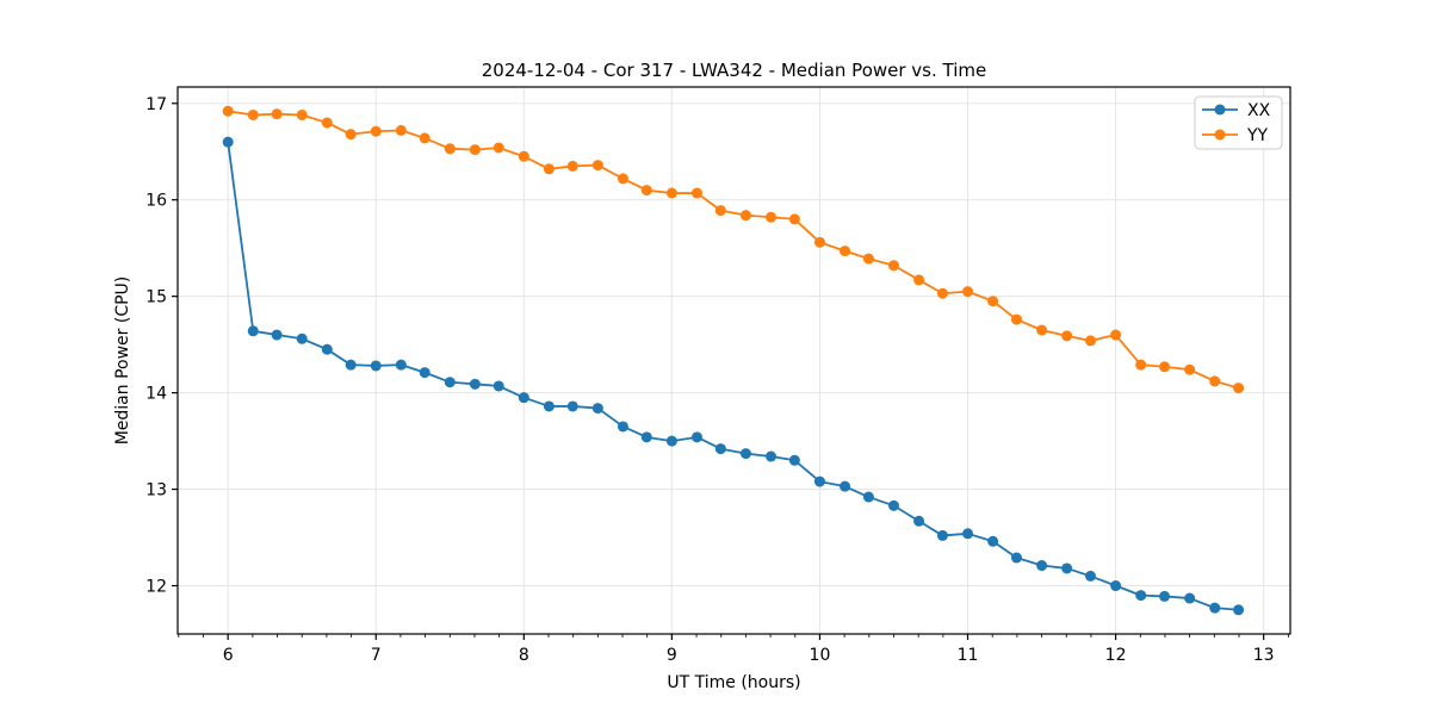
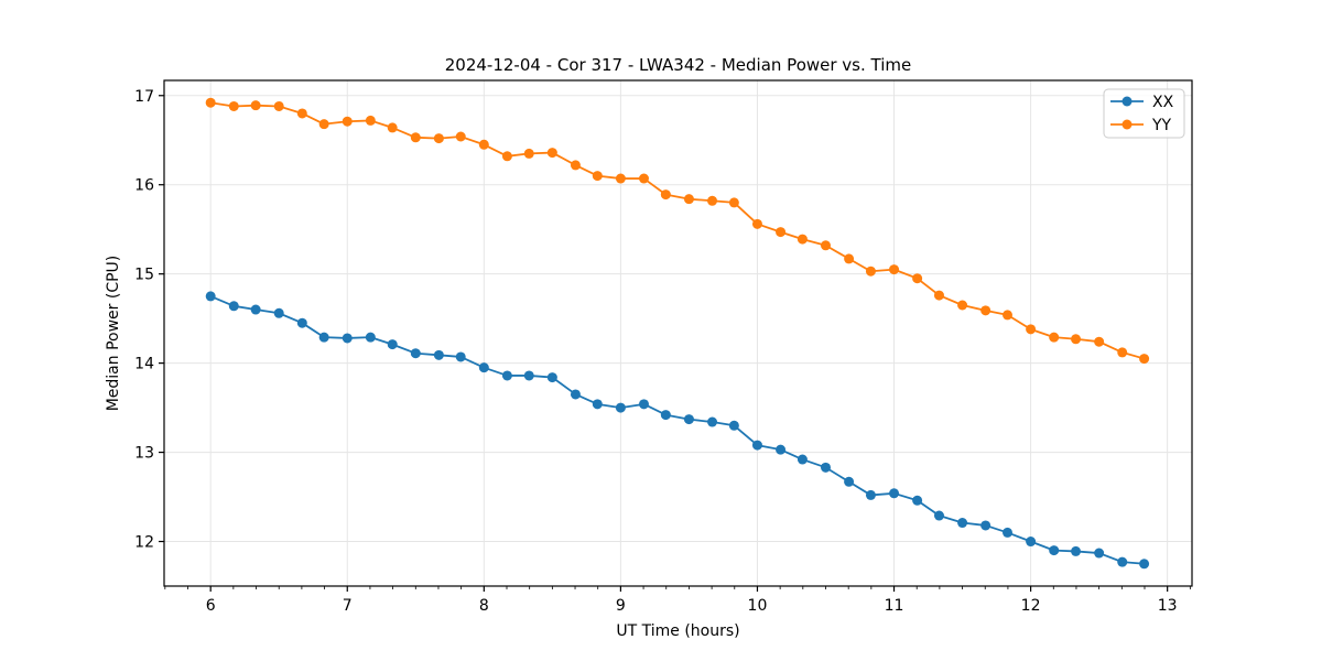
XX/6: 16.6 -> 14.8
YY/12: 14.6 -> 14.4
